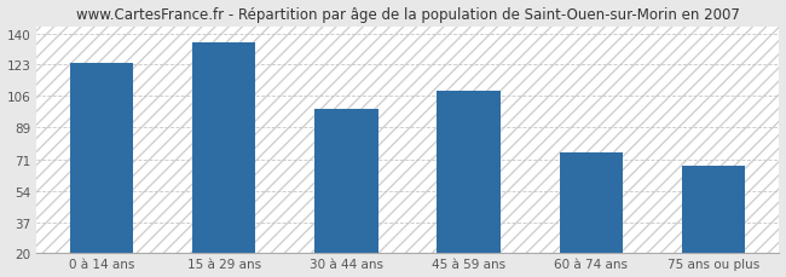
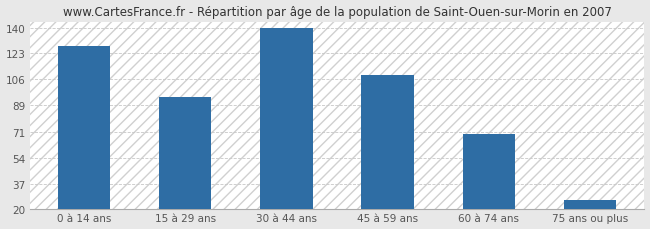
0 à 14 ans: 124 -> 128
15 à 29 ans: 135 -> 94
30 à 44 ans: 99 -> 140
60 à 74 ans: 75 -> 70
75 ans ou plus: 68 -> 26
